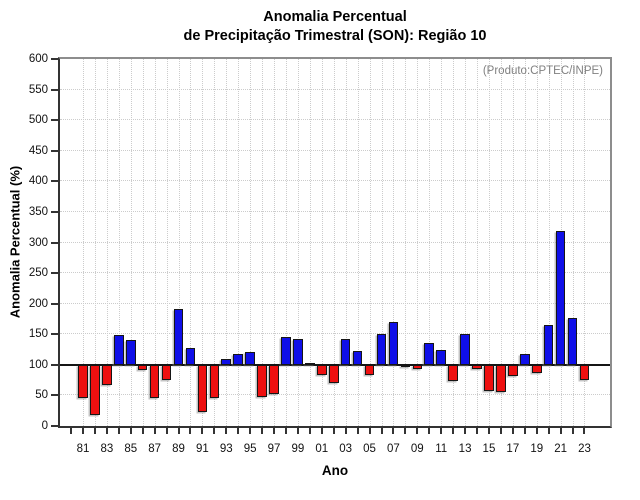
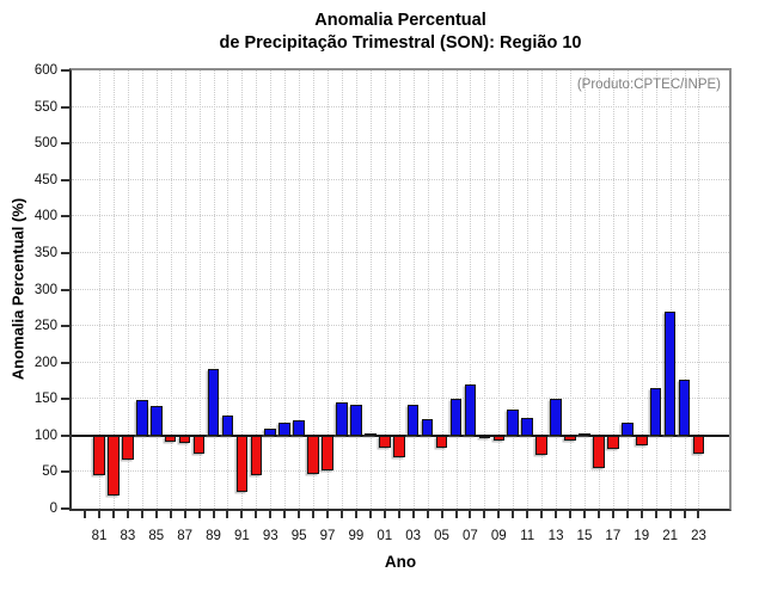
87: 40 -> 90
15: 60 -> 100
21: 320 -> 270
